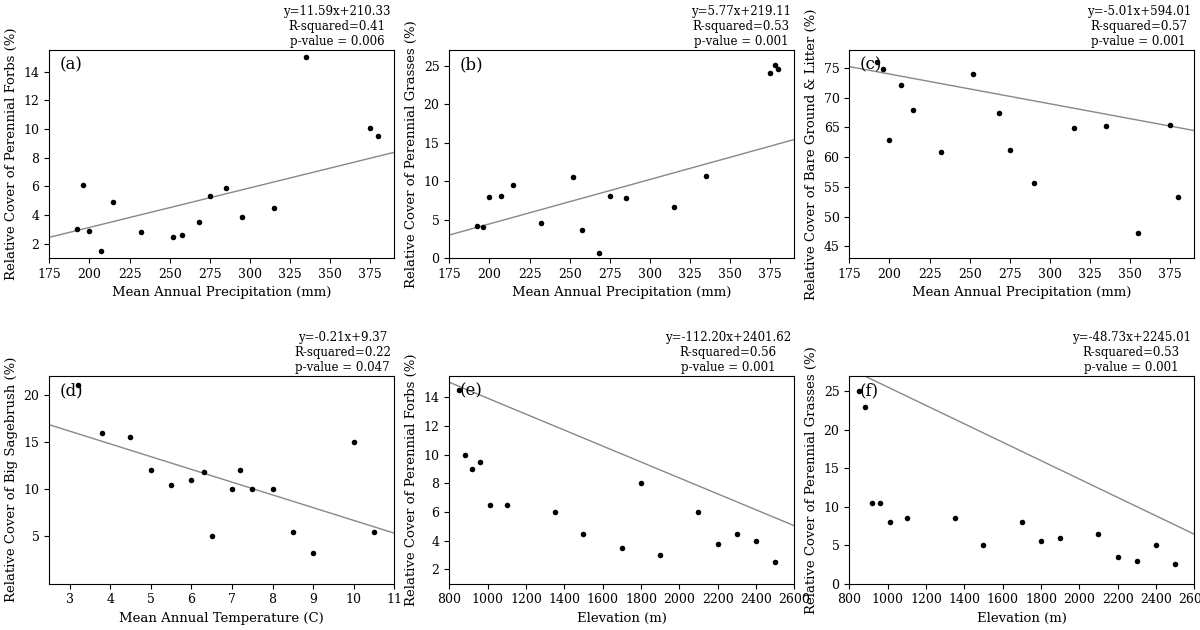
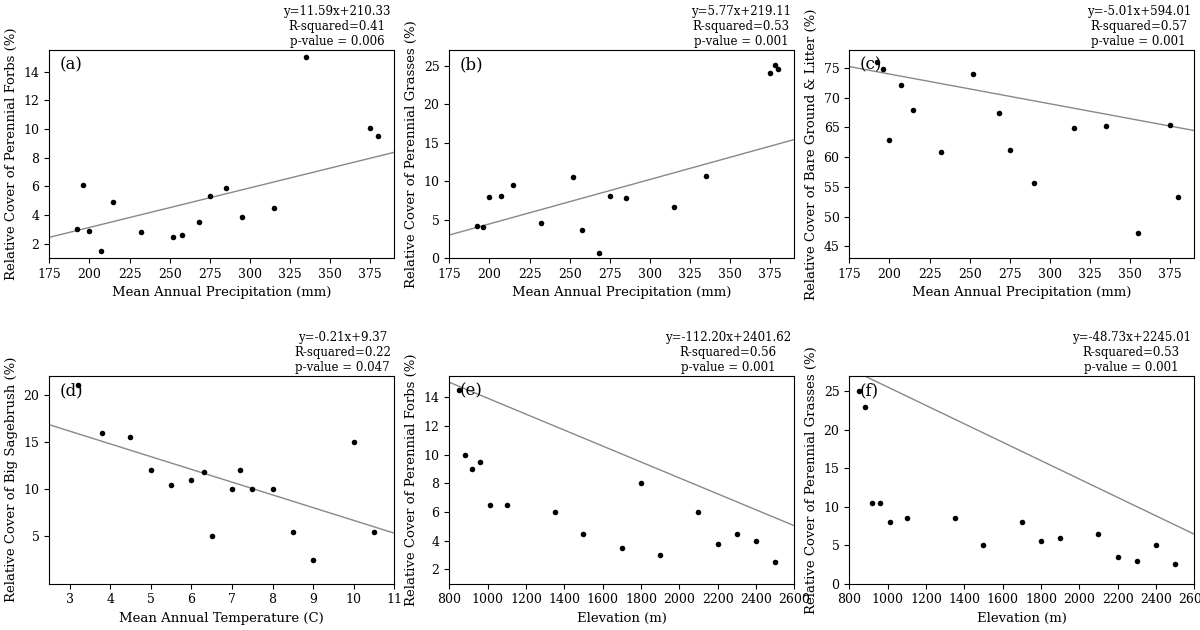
9: 3.2 -> 2.5
